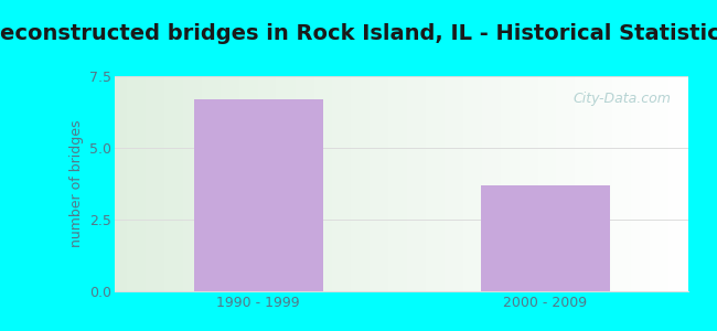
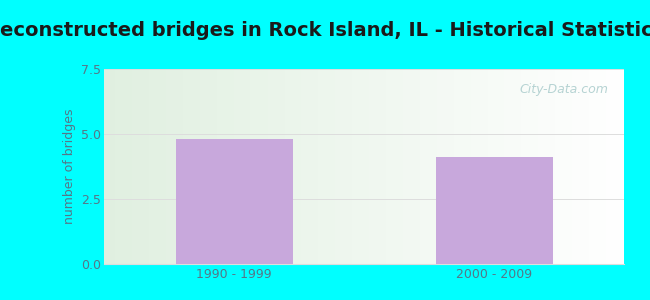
1990 - 1999: 6.7 -> 4.8
2000 - 2009: 3.7 -> 4.1
